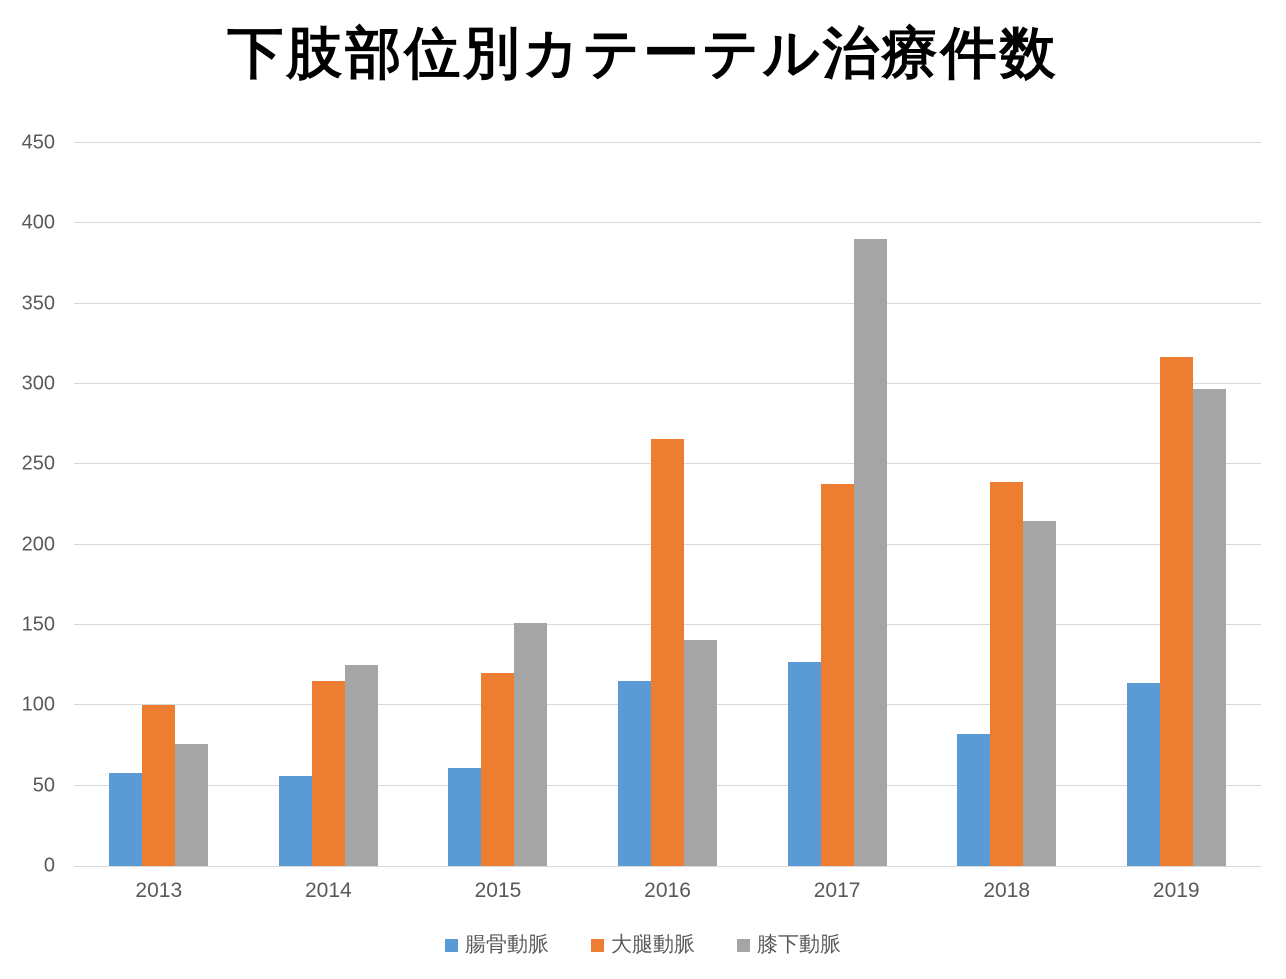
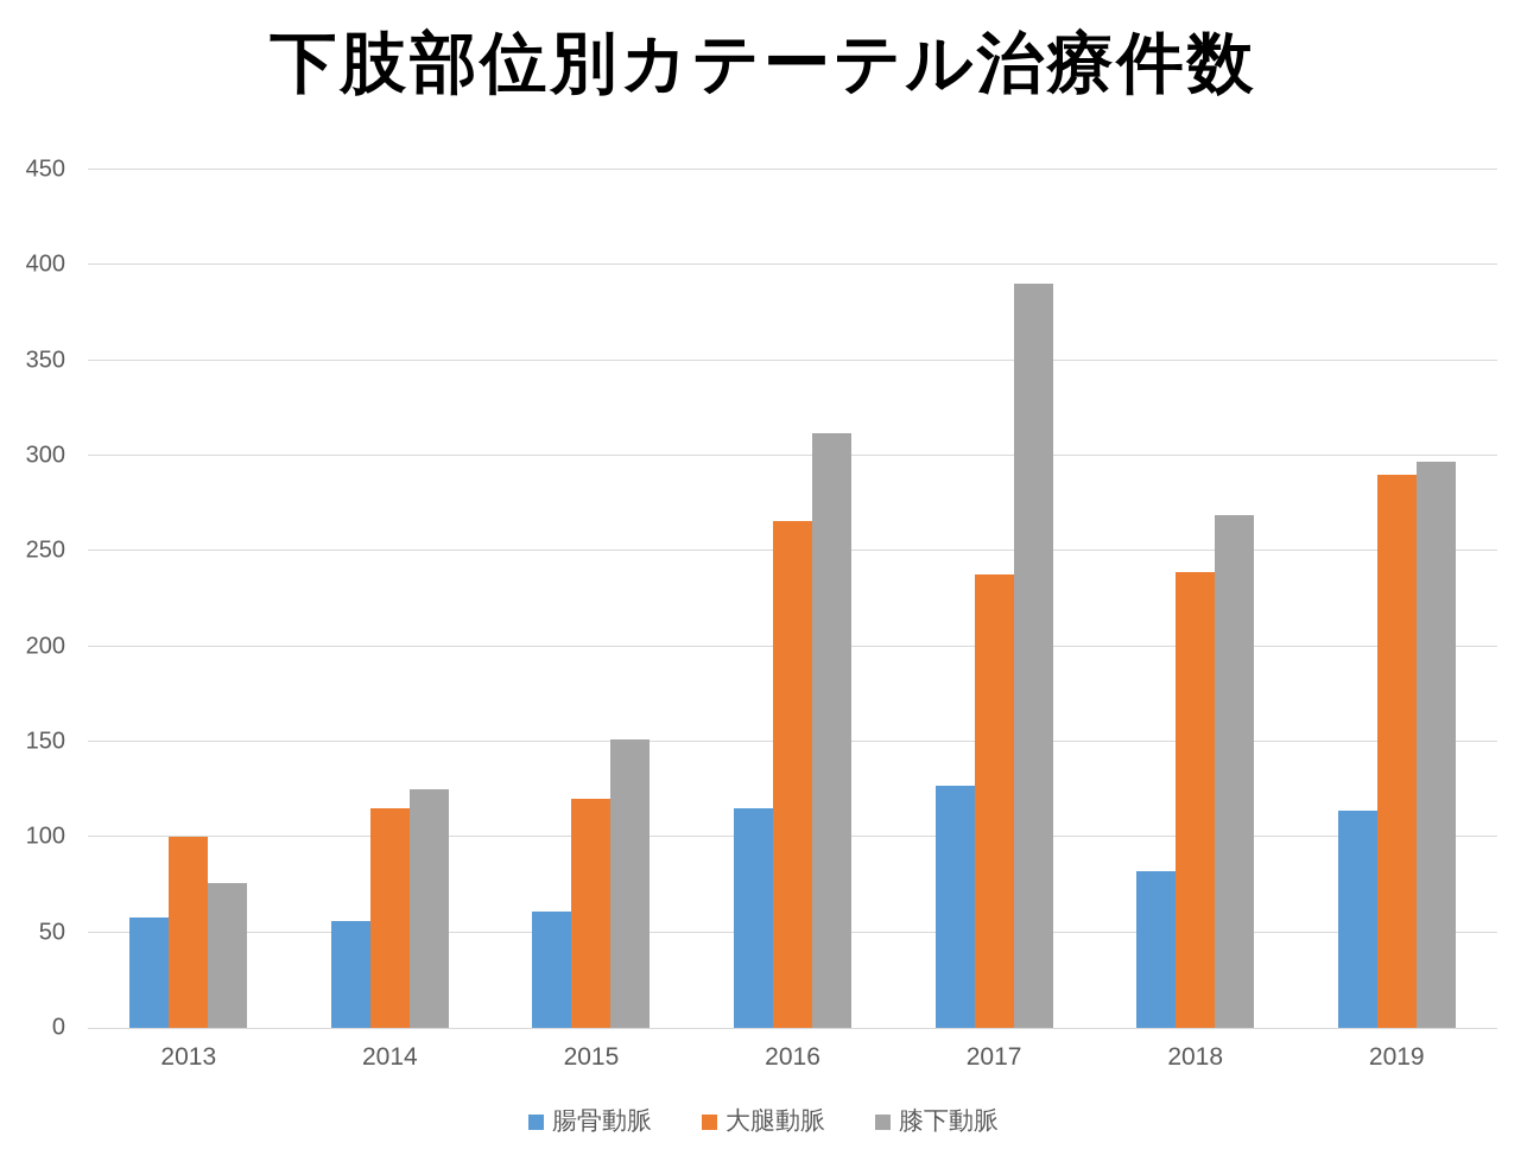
膝下動脈/2016: 141 -> 312
膝下動脈/2018: 215 -> 269
大腿動脈/2019: 317 -> 290
